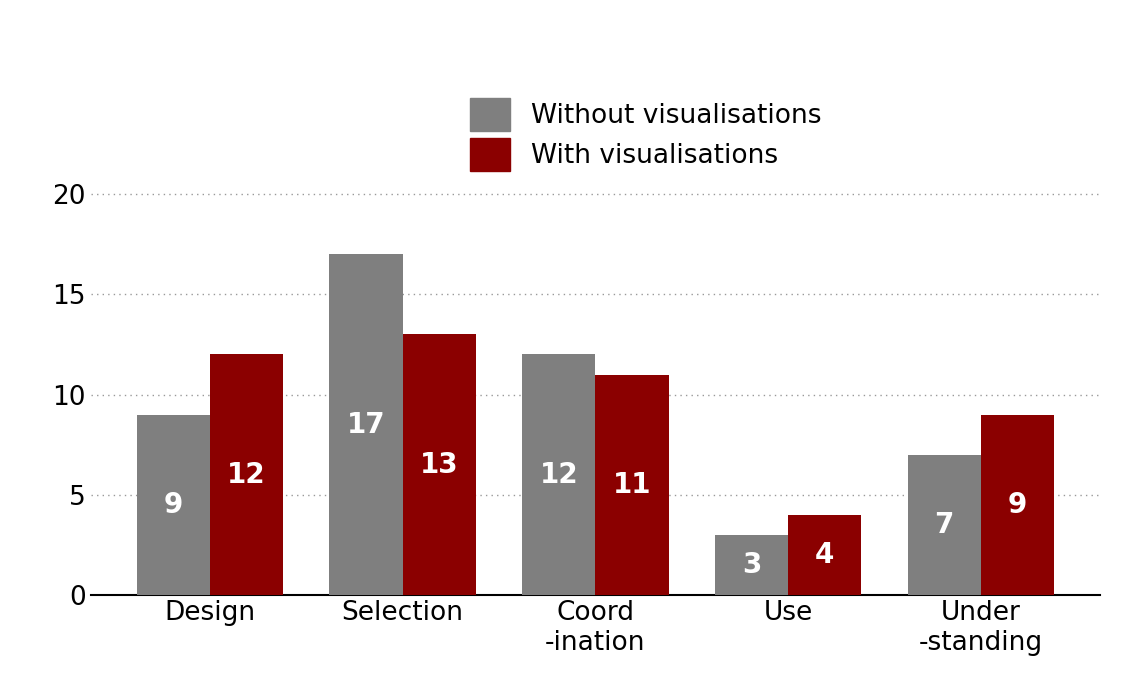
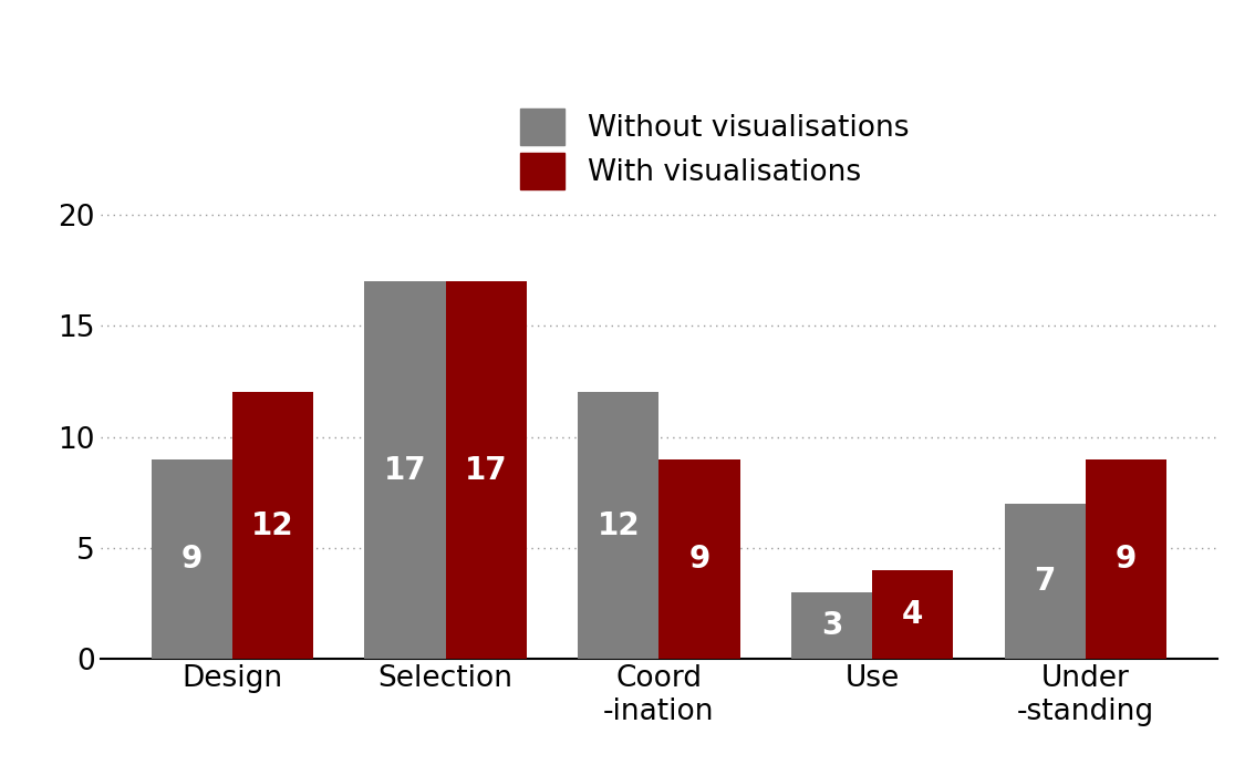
With visualisations/Selection: 13 -> 17
With visualisations/Coord -ination: 11 -> 9
